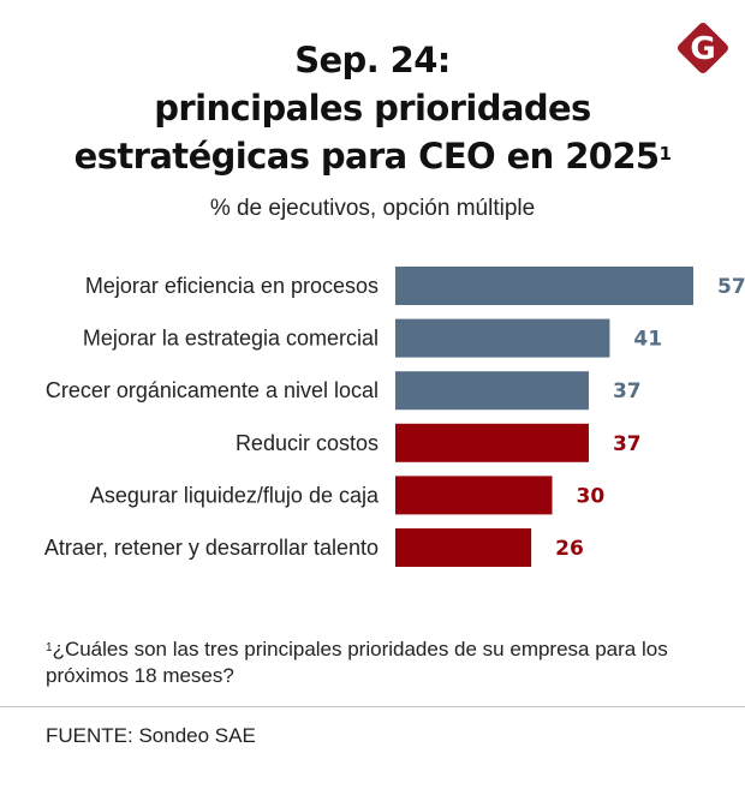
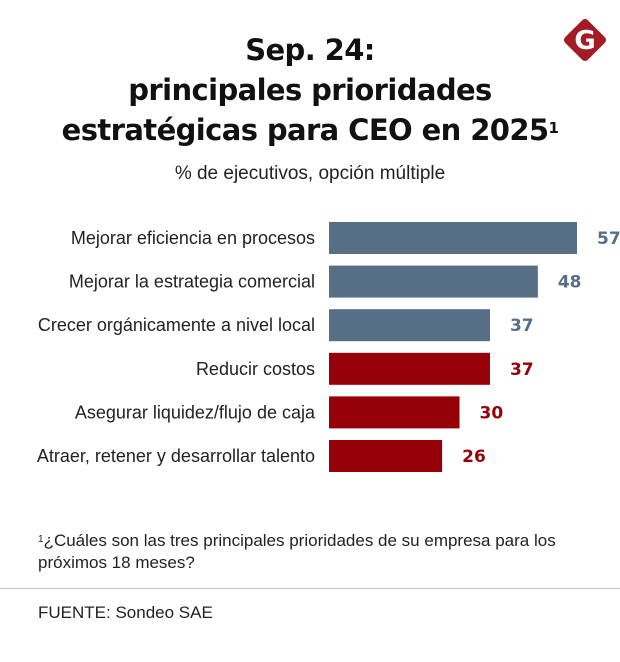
Mejorar la estrategia comercial: 41 -> 48
